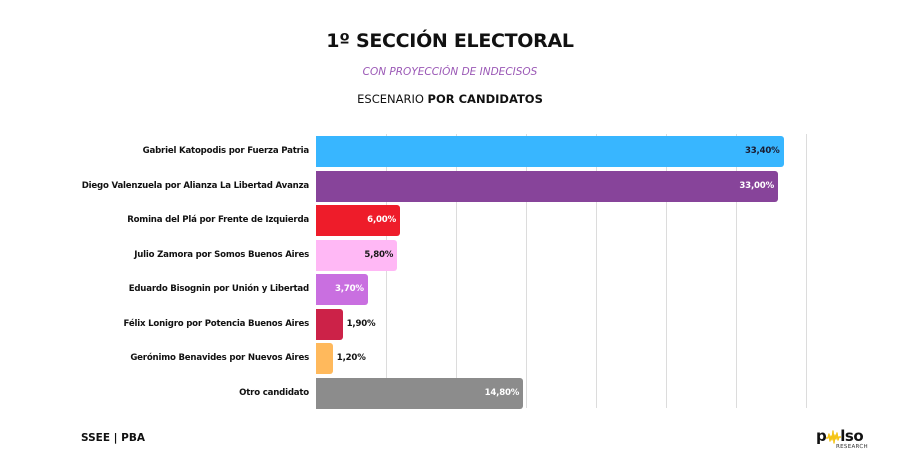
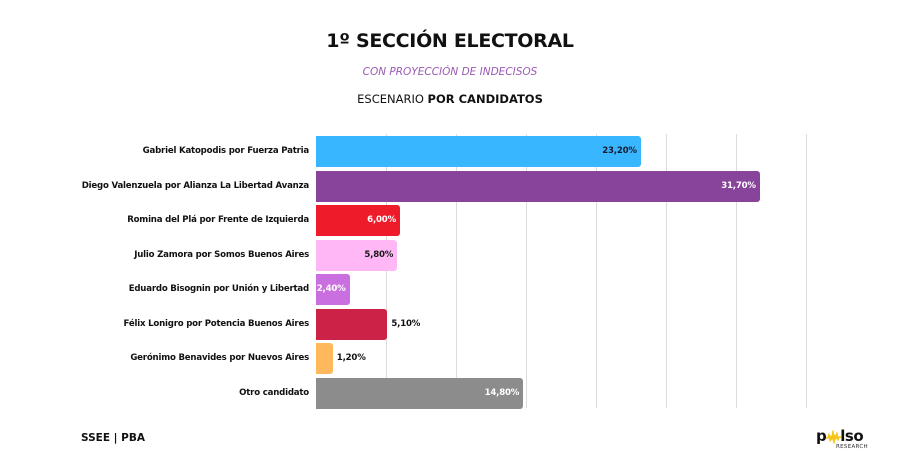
Gabriel Katopodis por Fuerza Patria: 33,40% -> 23,20%
Diego Valenzuela por Alianza La Libertad Avanza: 33,00% -> 31,70%
Eduardo Bisognin por Unión y Libertad: 3,70% -> 2,40%
Félix Lonigro por Potencia Buenos Aires: 1,90% -> 5,10%
